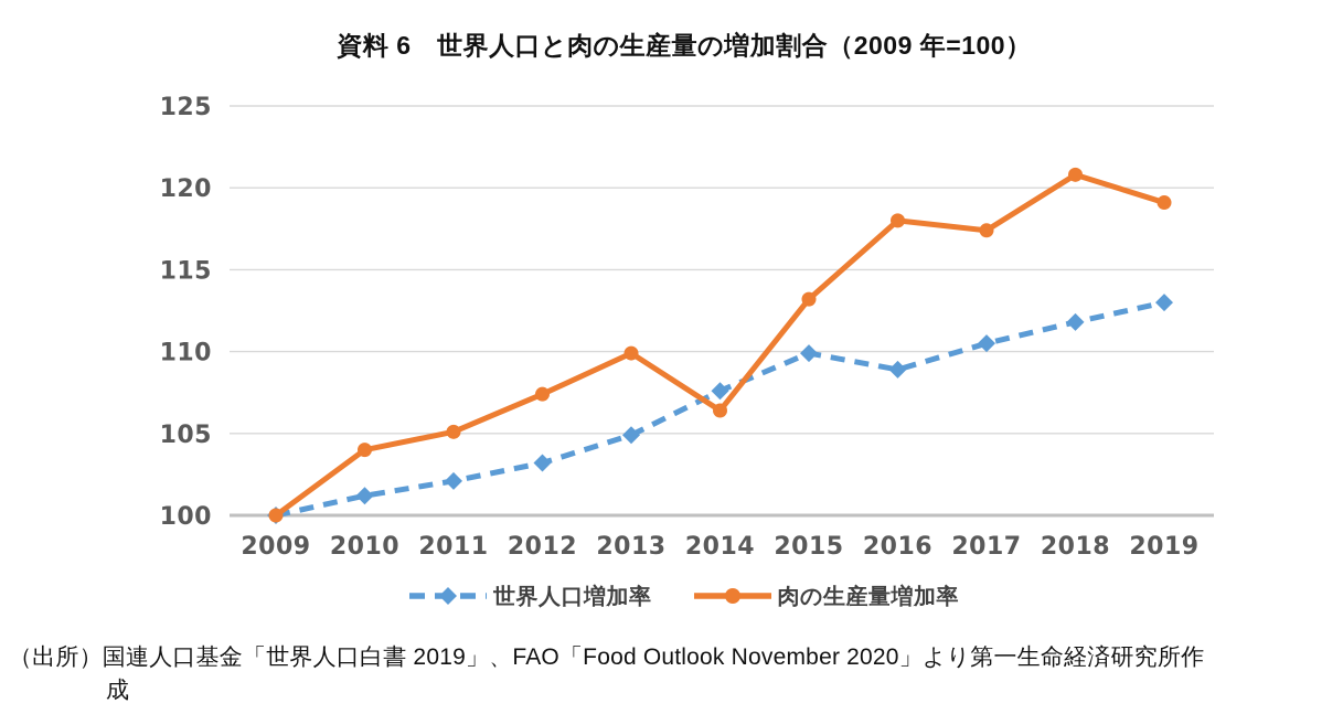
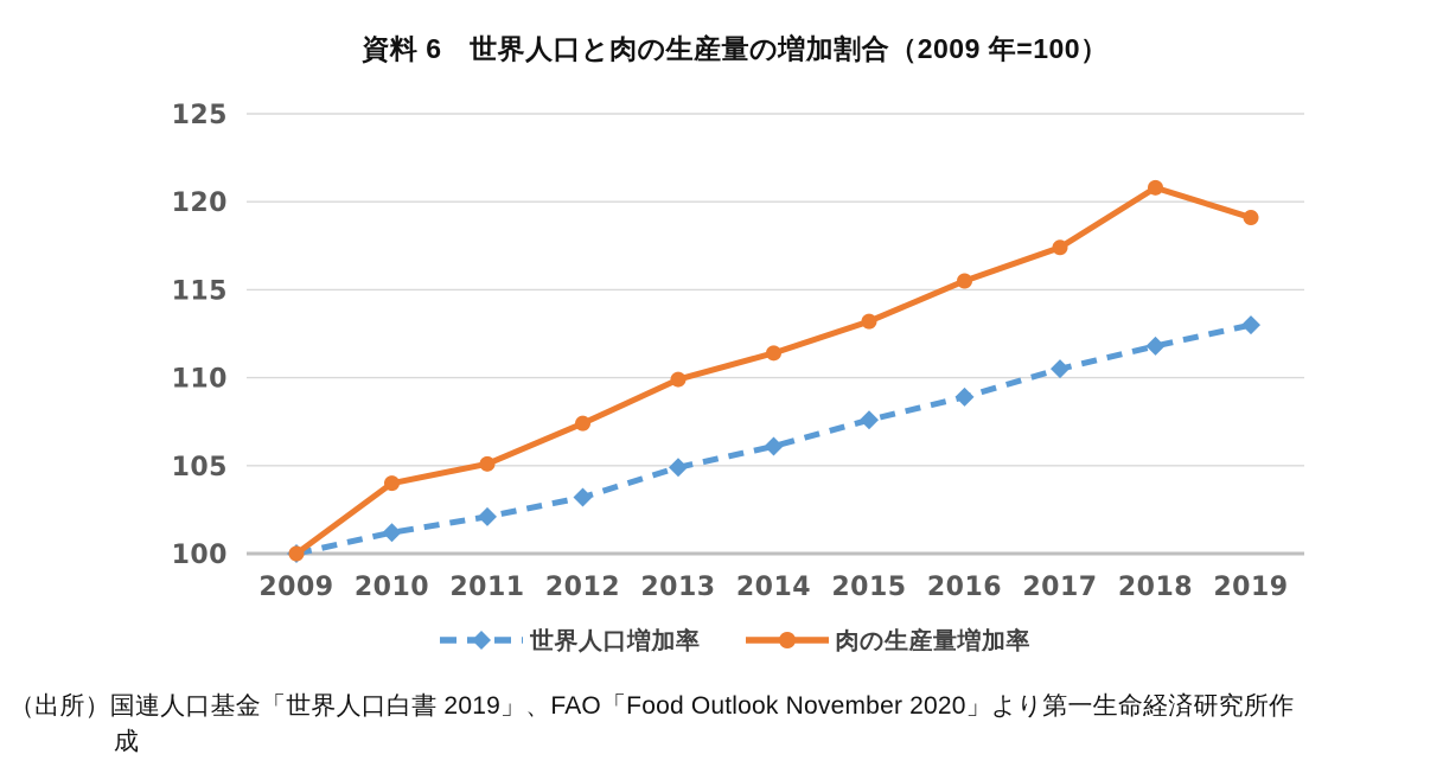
世界人口増加率/2014: 107.6 -> 106.1
肉の生産量増加率/2014: 106.4 -> 111.4
世界人口増加率/2015: 109.9 -> 107.6
肉の生産量増加率/2016: 118.0 -> 115.5
